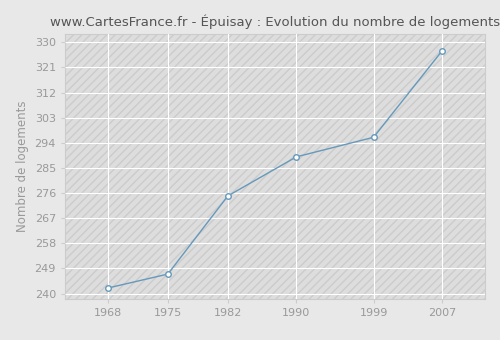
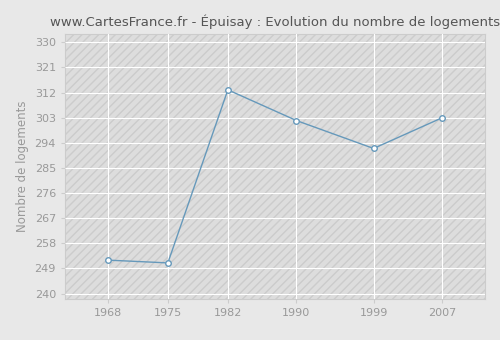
1968: 242 -> 252
1975: 247 -> 251
1982: 275 -> 313
1990: 289 -> 302
1999: 296 -> 292
2007: 327 -> 303
